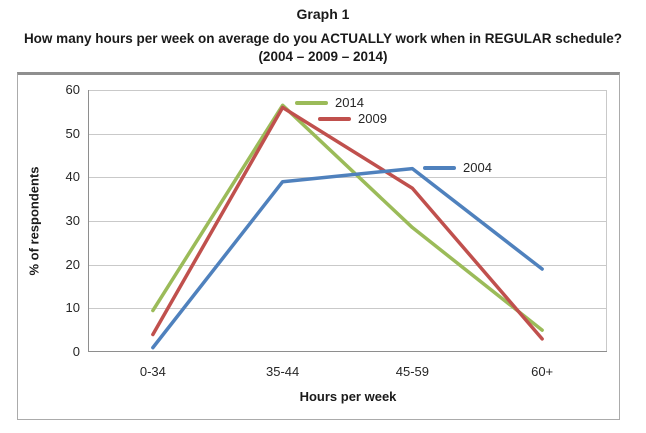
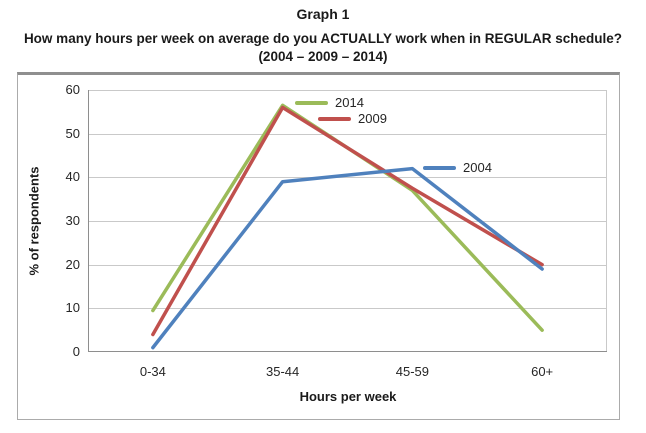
2014/45-59: 28 -> 37
2009/60+: 3 -> 20
